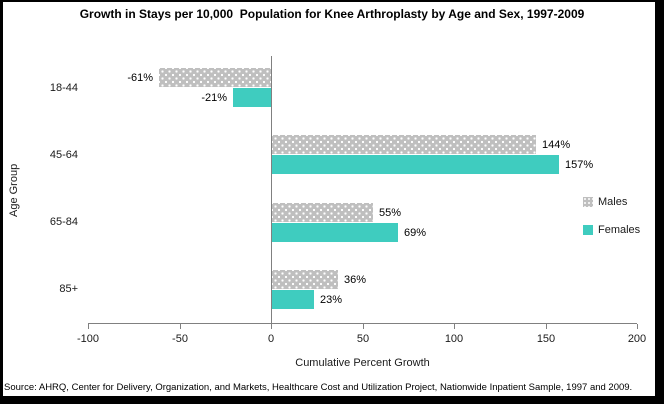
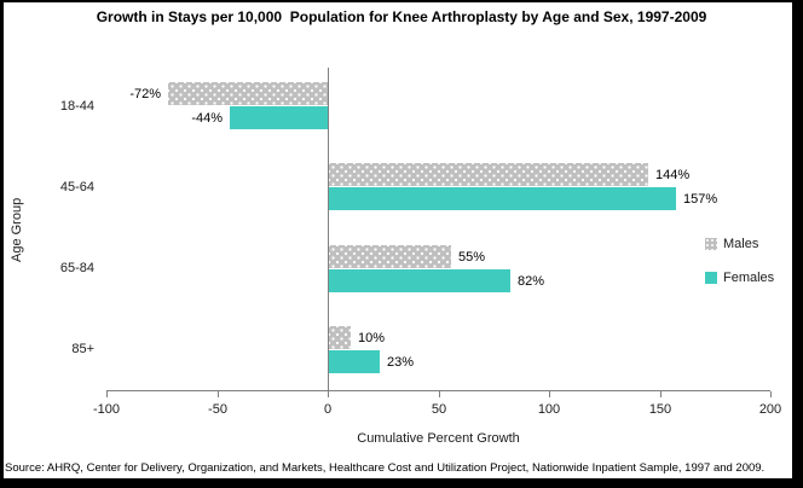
Males/18-44: -61% -> -72%
Females/18-44: -21% -> -44%
Females/65-84: 69% -> 82%
Males/85+: 36% -> 10%
